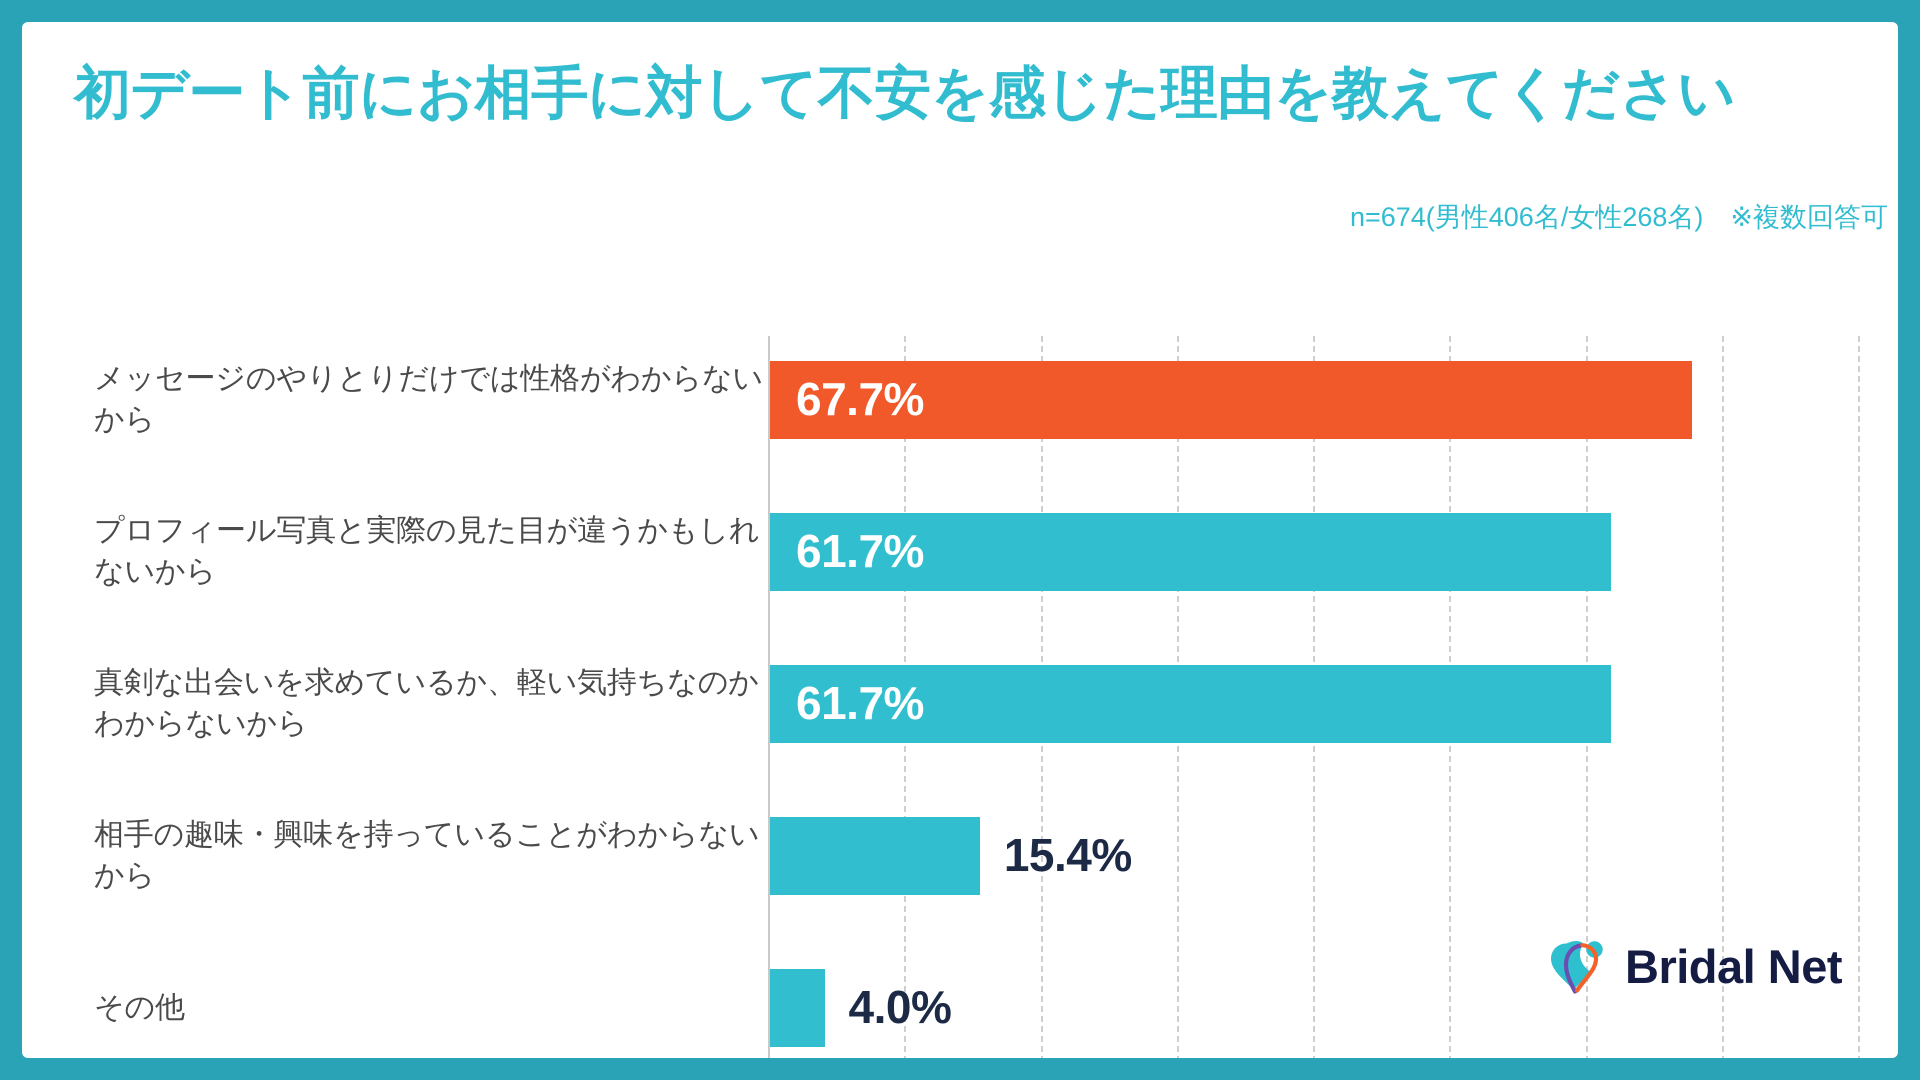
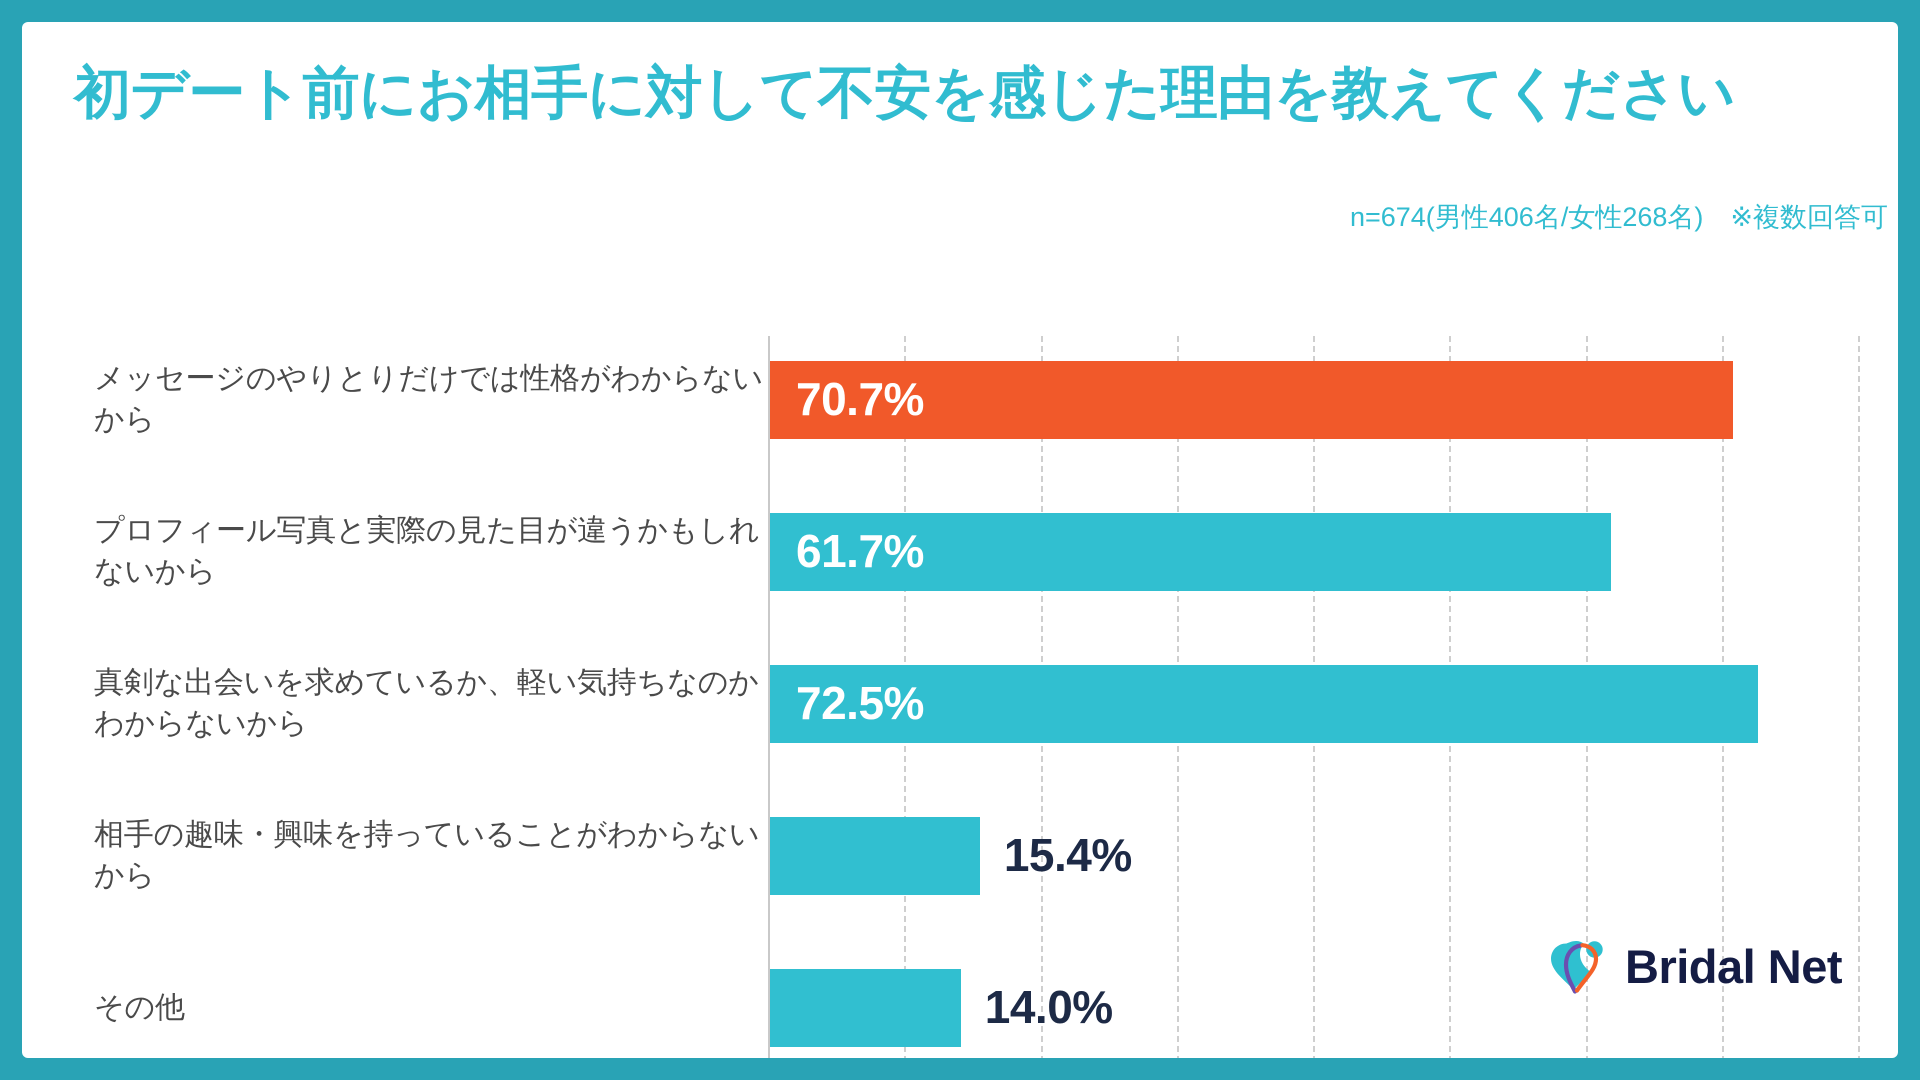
メッセージのやりとりだけでは性格がわからないから: 67.7% -> 70.7%
真剣な出会いを求めているか、軽い気持ちなのかわからないから: 61.7% -> 72.5%
その他: 4.0% -> 14.0%
